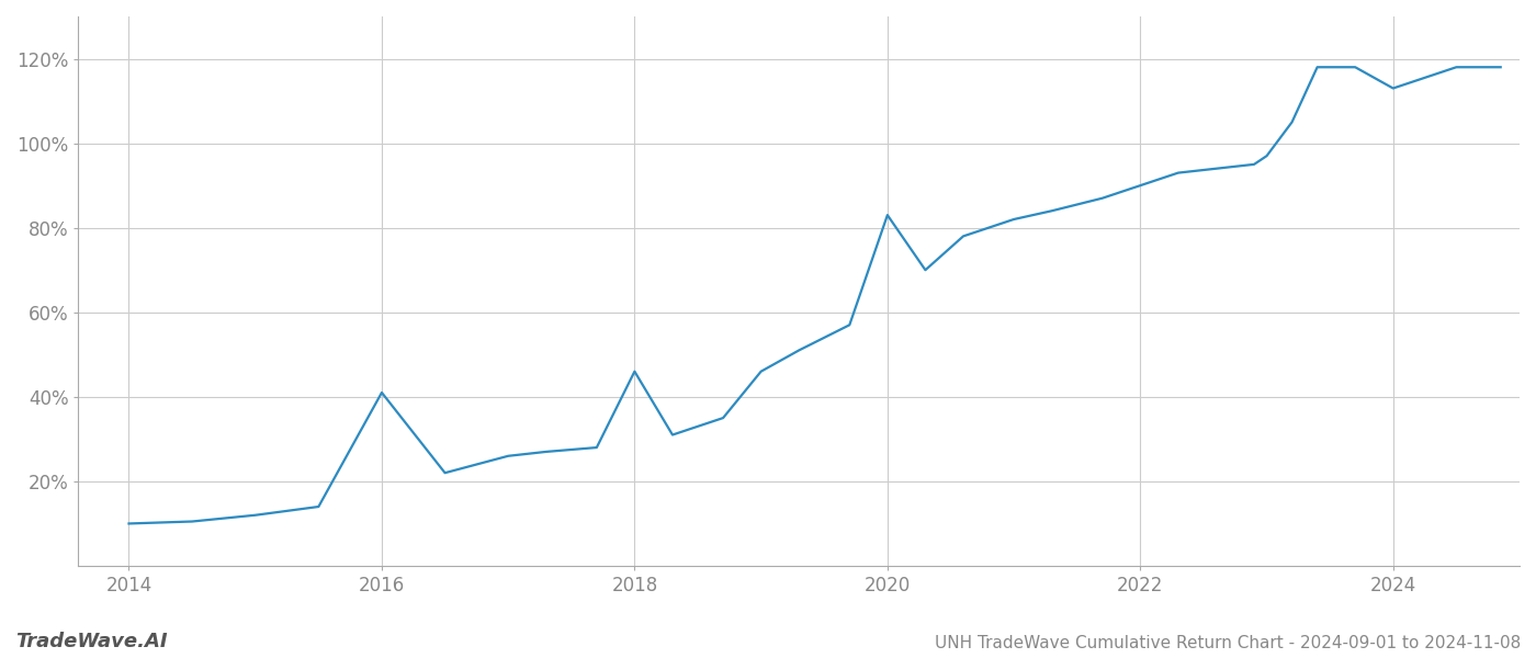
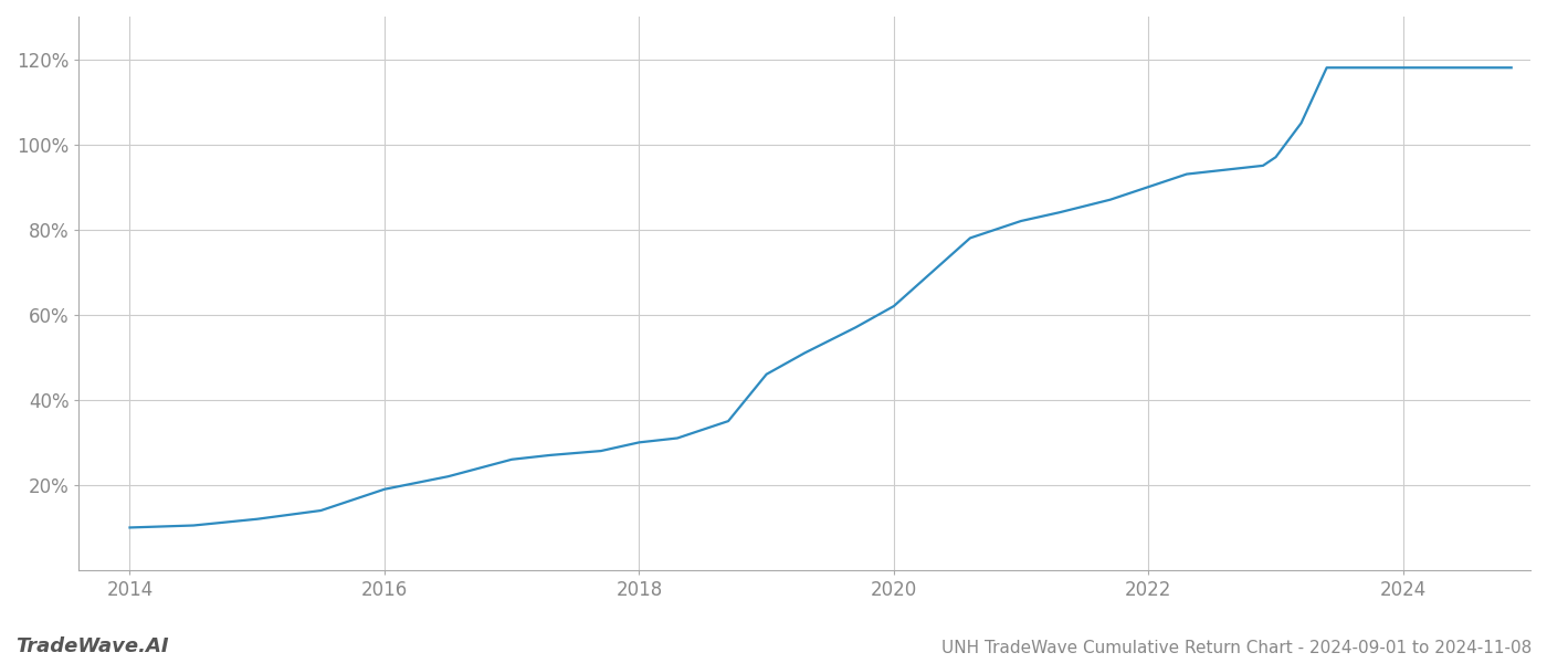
2016: 41.0% -> 19.0%
2018: 46.0% -> 30.0%
2020: 83.0% -> 62.0%
2024: 113.0% -> 118.0%
